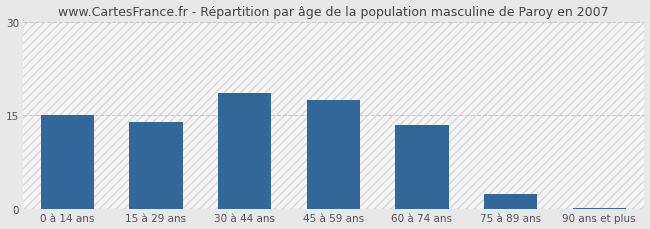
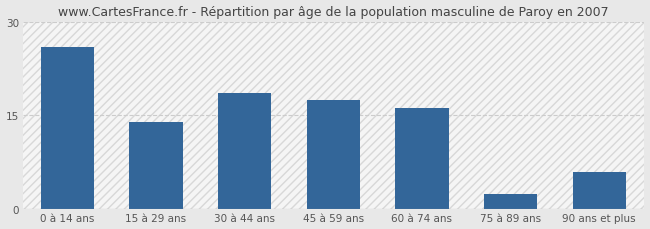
0 à 14 ans: 15.0 -> 26.0
60 à 74 ans: 13.5 -> 16.2
90 ans et plus: 0.1 -> 6.0
